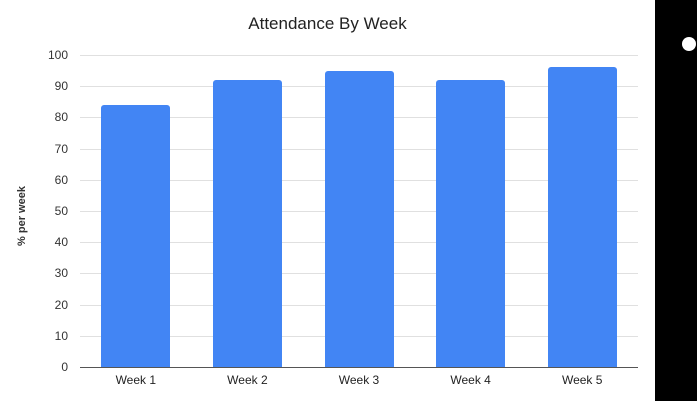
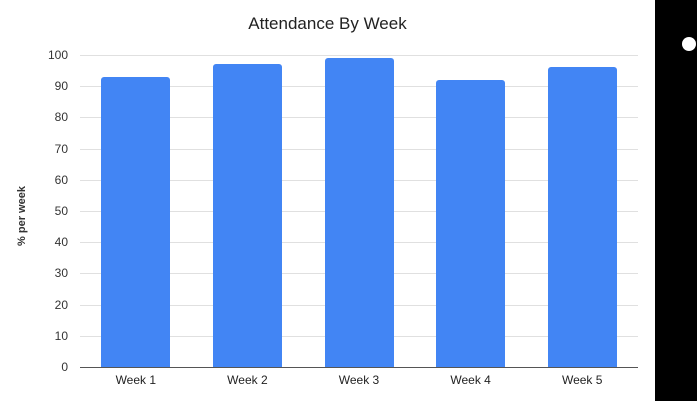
Week 1: 84 -> 93
Week 2: 92 -> 97
Week 3: 95 -> 99
